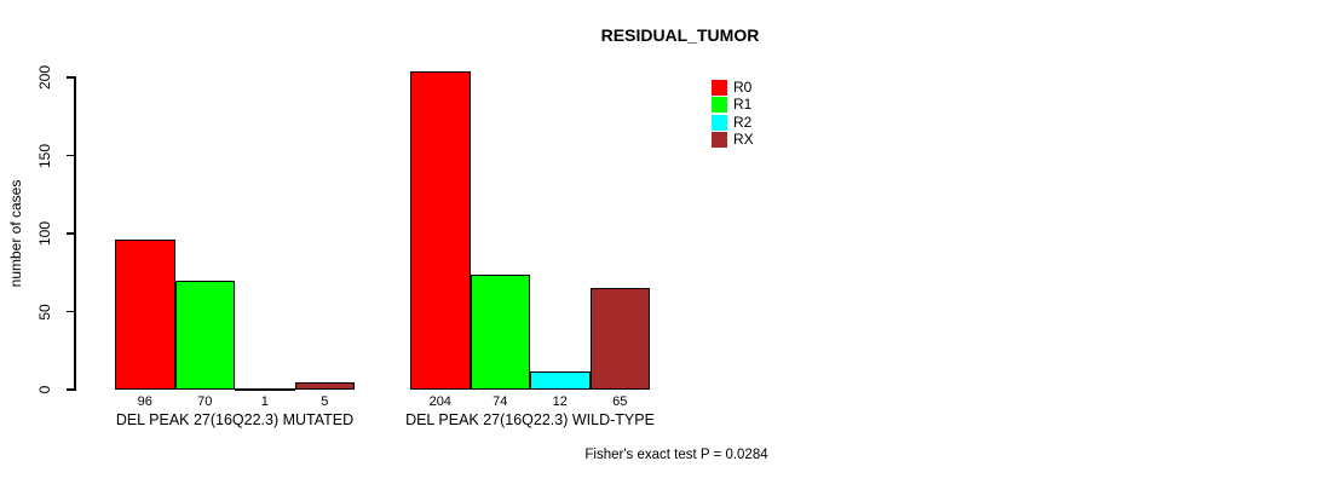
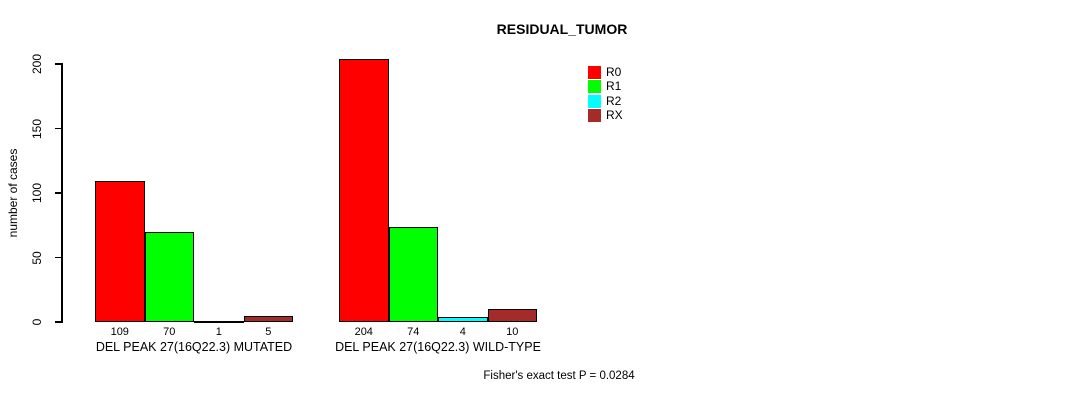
R0/DEL PEAK 27(16Q22.3) MUTATED: 96 -> 109
R2/DEL PEAK 27(16Q22.3) WILD-TYPE: 12 -> 4
RX/DEL PEAK 27(16Q22.3) WILD-TYPE: 65 -> 10
